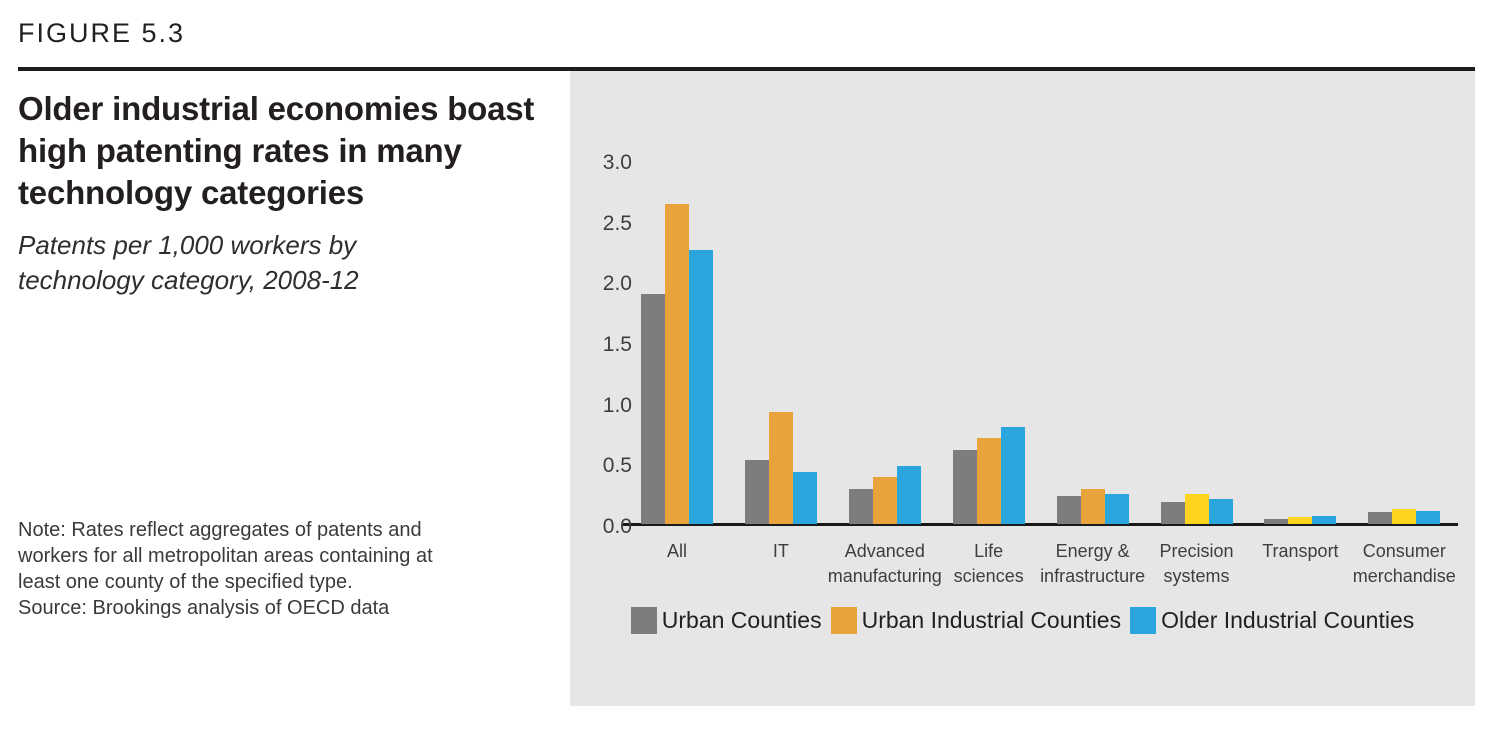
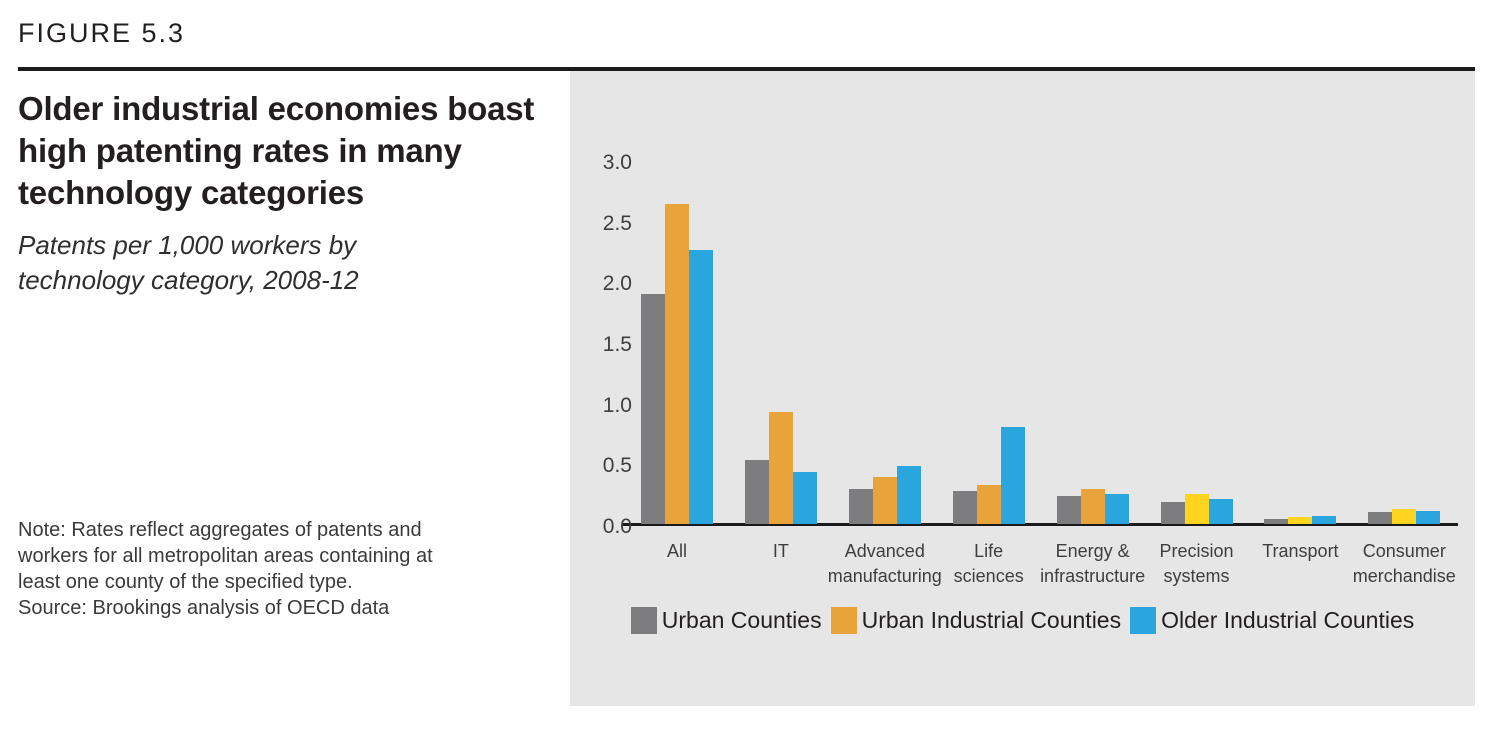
Urban Counties/Life sciences: 0.61 -> 0.27
Urban Industrial Counties/Life sciences: 0.71 -> 0.32
